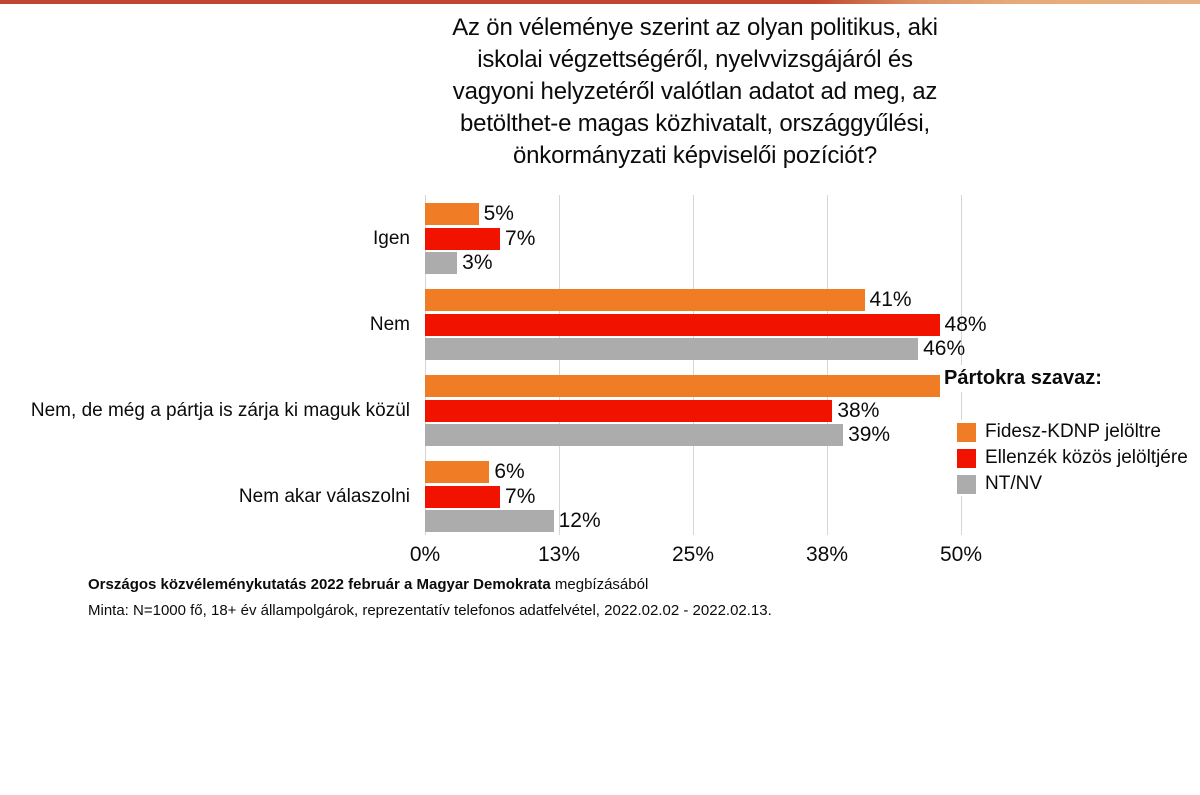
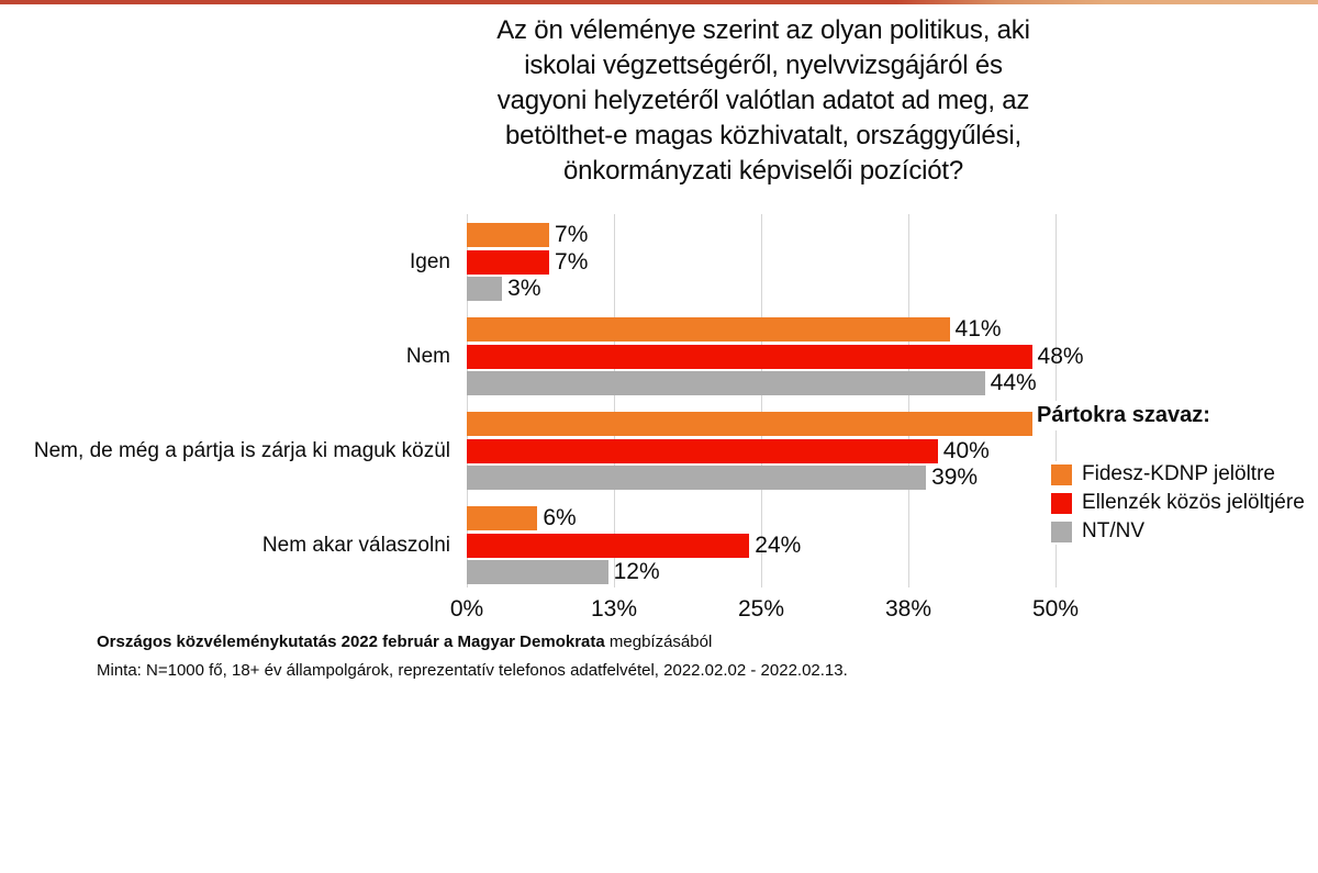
Fidesz-KDNP jelöltre/Igen: 5% -> 7%
NT/NV/Nem: 46% -> 44%
Ellenzék közös jelöltjére/Nem, de még a pártja is zárja ki maguk közül: 38% -> 40%
Ellenzék közös jelöltjére/Nem akar válaszolni: 7% -> 24%
